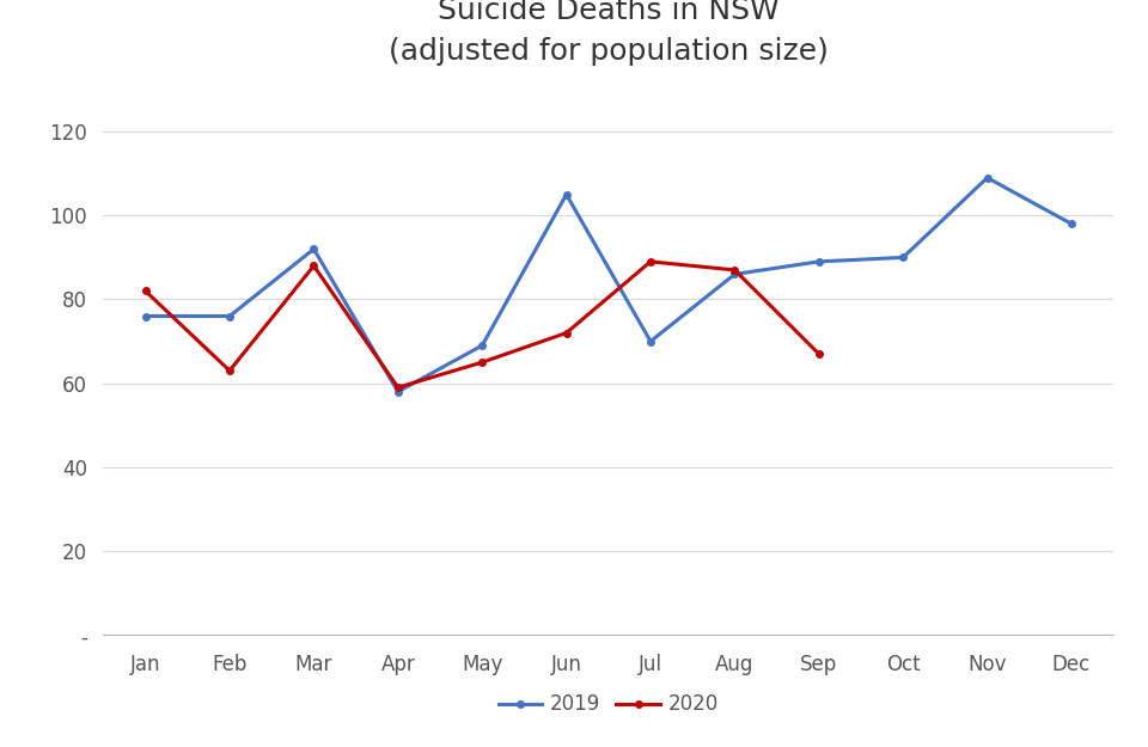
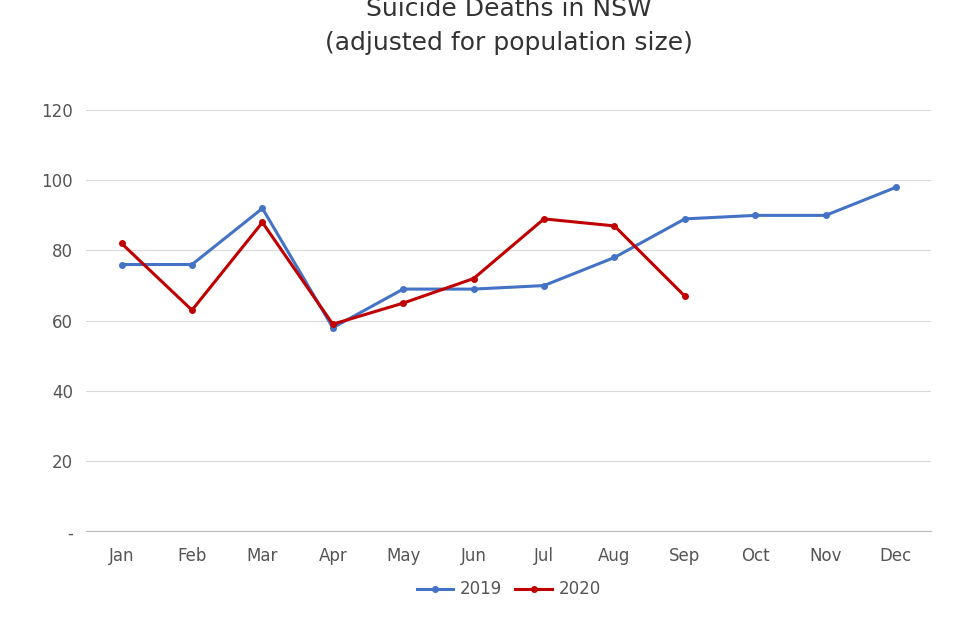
2019/Jun: 105 -> 69
2019/Aug: 86 -> 78
2019/Nov: 109 -> 90
